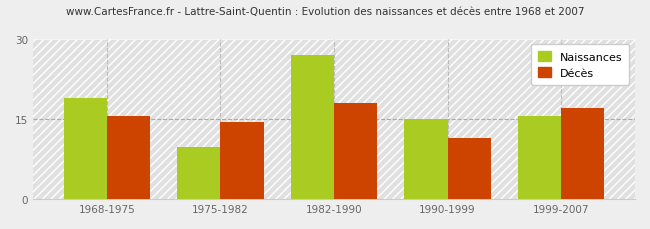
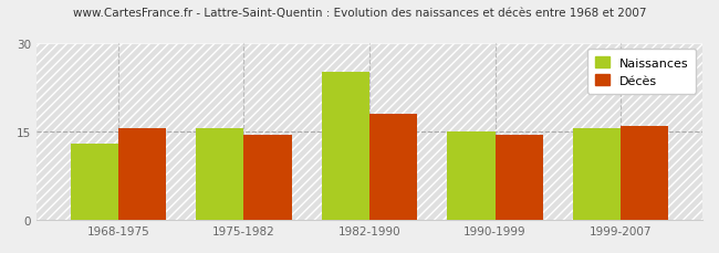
Naissances/1968-1975: 19.0 -> 13.0
Naissances/1975-1982: 9.8 -> 15.5
Naissances/1982-1990: 27.0 -> 25.0
Décès/1990-1999: 11.4 -> 14.5
Décès/1999-2007: 17.0 -> 16.0
